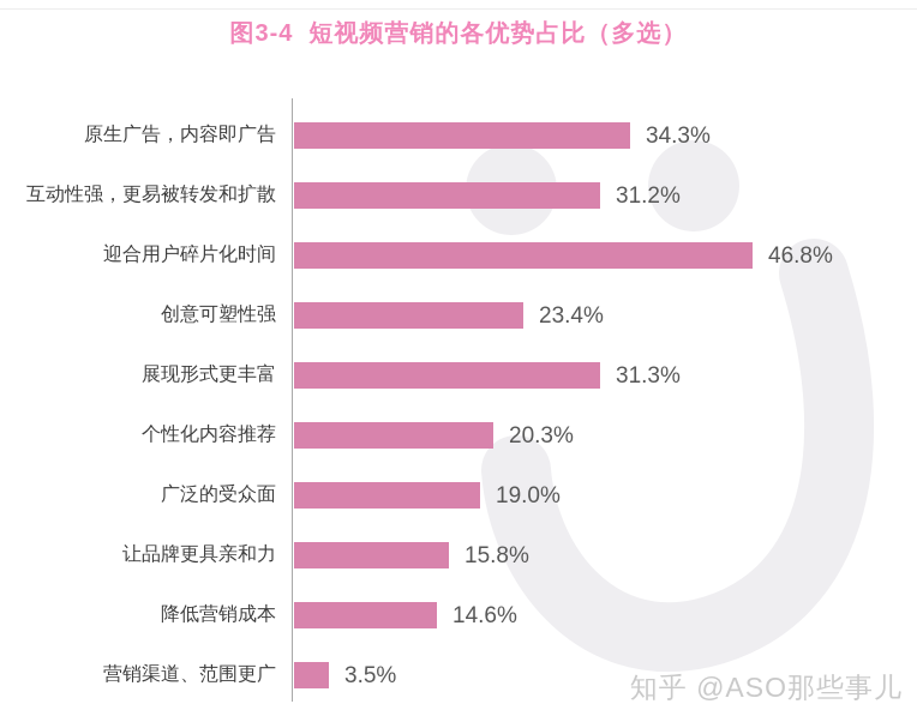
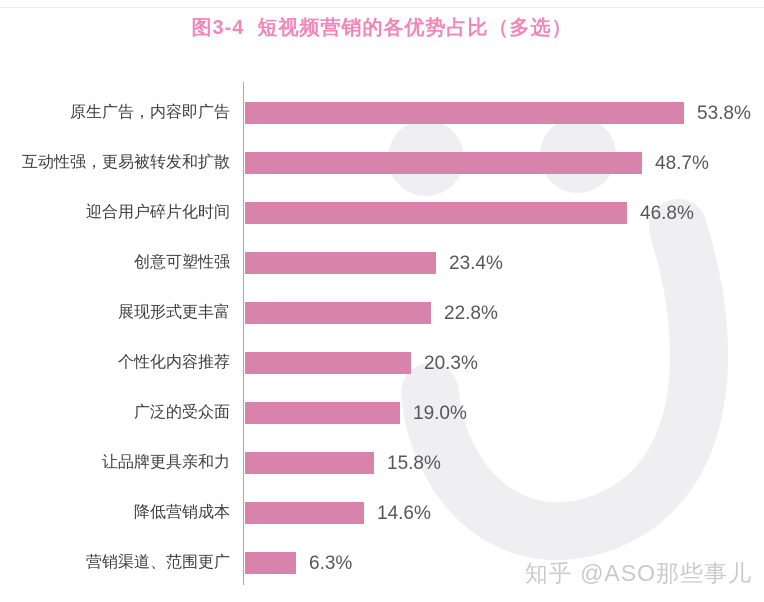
原生广告，内容即广告: 34.3% -> 53.8%
互动性强，更易被转发和扩散: 31.2% -> 48.7%
展现形式更丰富: 31.3% -> 22.8%
营销渠道、范围更广: 3.5% -> 6.3%
